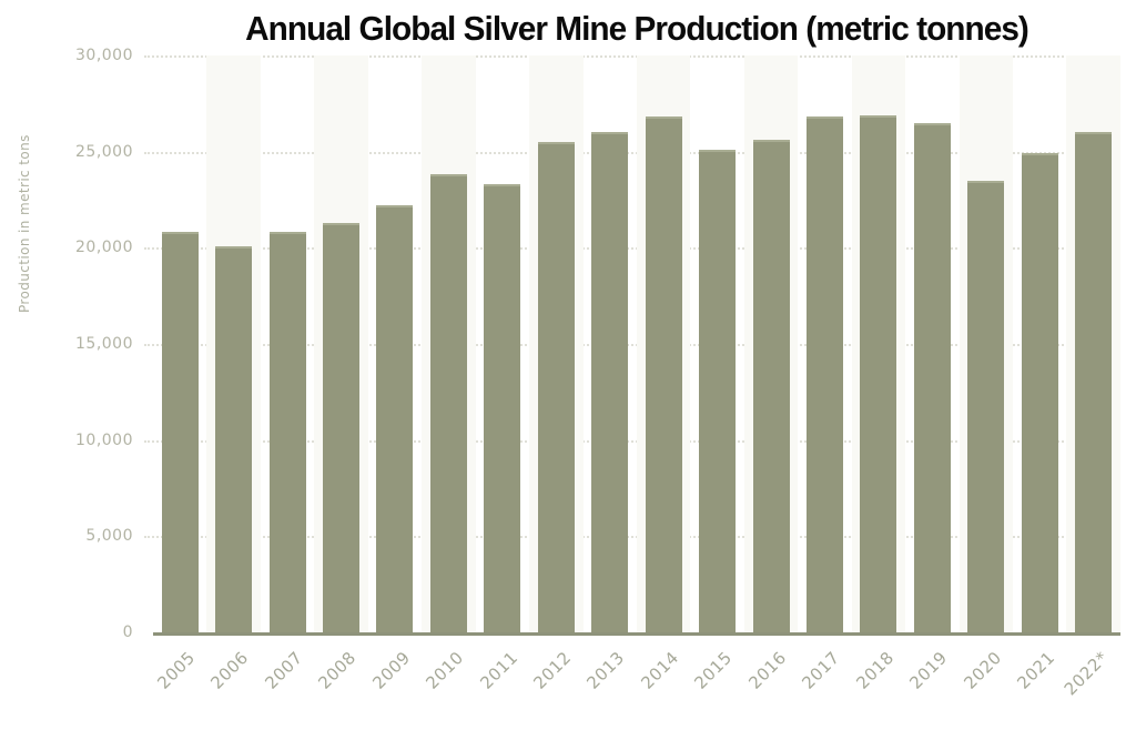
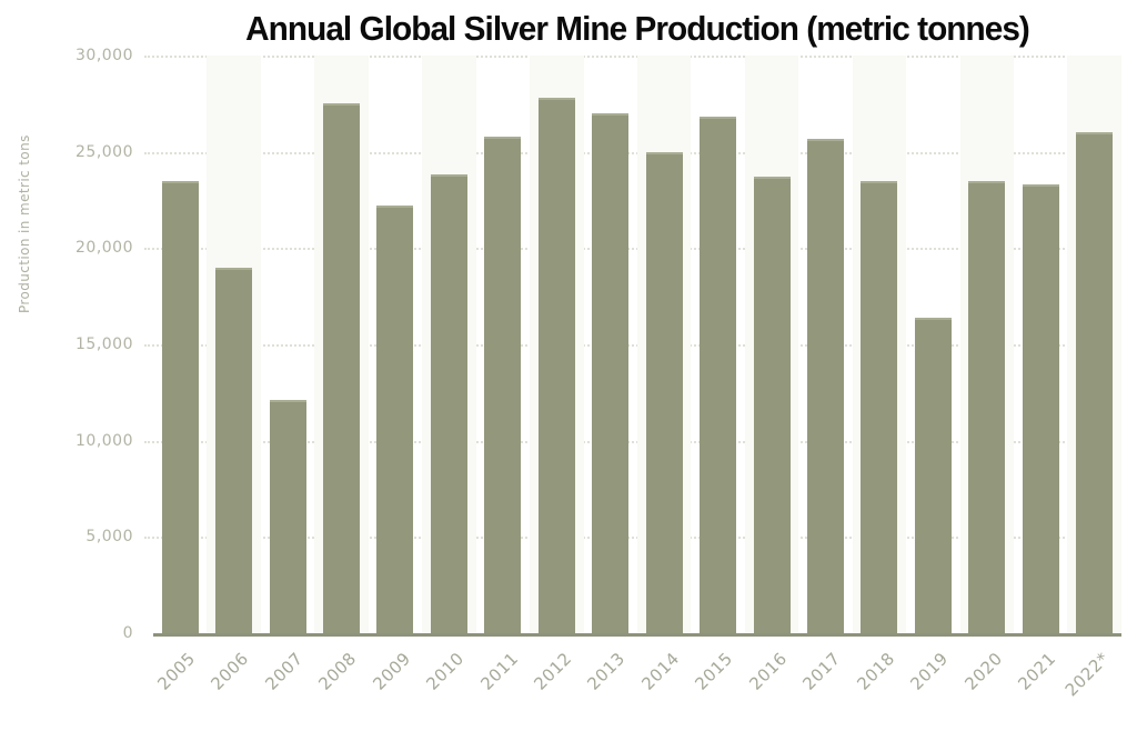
2005: 20800 -> 23500
2006: 20100 -> 19000
2007: 20800 -> 12100
2008: 21300 -> 27500
2011: 23300 -> 25800
2012: 25500 -> 27800
2013: 26000 -> 27000
2014: 26800 -> 25000
2015: 25100 -> 26800
2016: 25600 -> 23700
2017: 26800 -> 25700
2018: 26900 -> 23500
2019: 26500 -> 16400
2021: 24900 -> 23300
